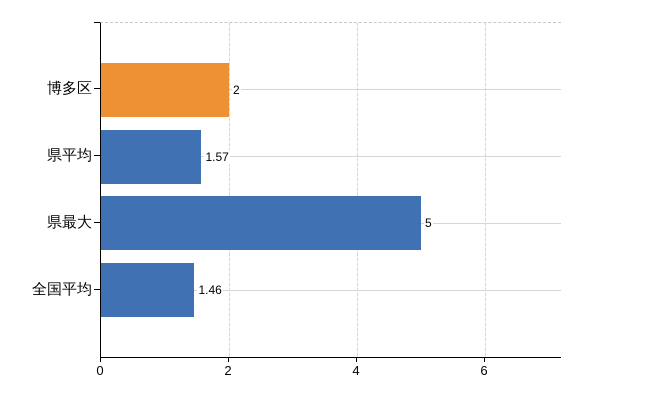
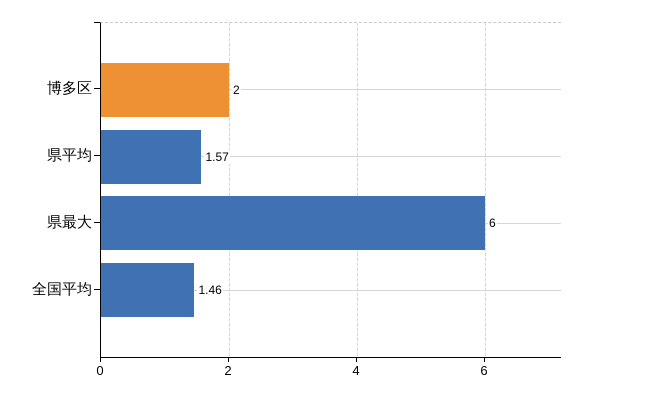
県最大: 5 -> 6
